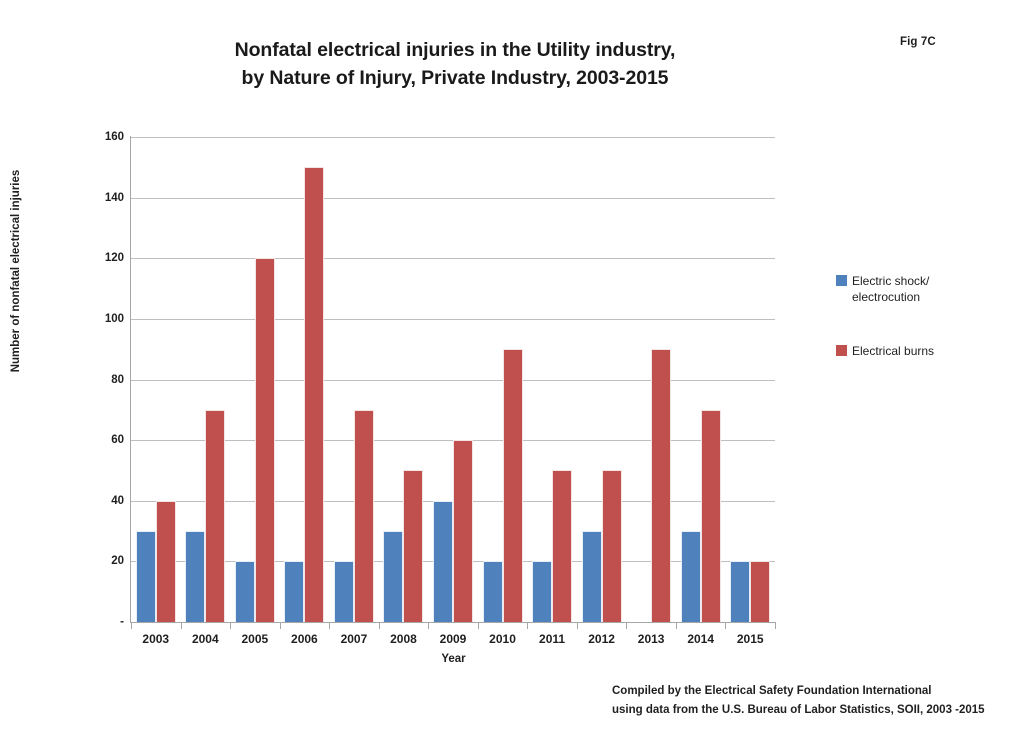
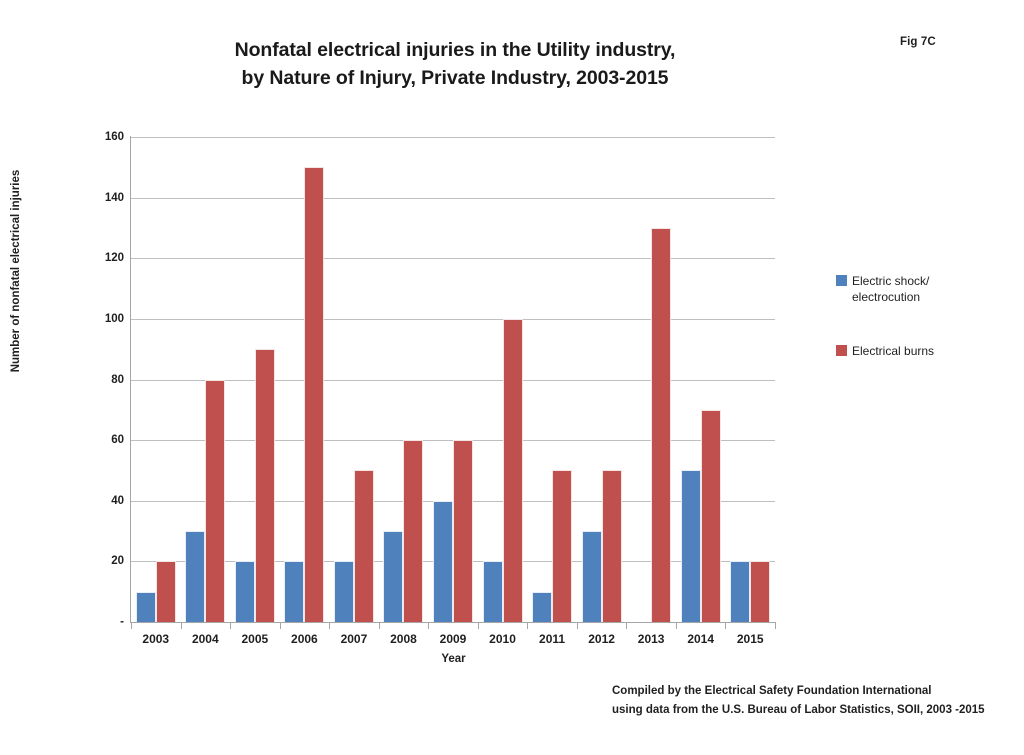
Electric shock/electrocution/2003: 30 -> 10
Electrical burns/2003: 40 -> 20
Electrical burns/2004: 70 -> 80
Electrical burns/2005: 120 -> 90
Electrical burns/2007: 70 -> 50
Electrical burns/2008: 50 -> 60
Electrical burns/2010: 90 -> 100
Electric shock/electrocution/2011: 20 -> 10
Electrical burns/2013: 90 -> 130
Electric shock/electrocution/2014: 30 -> 50
